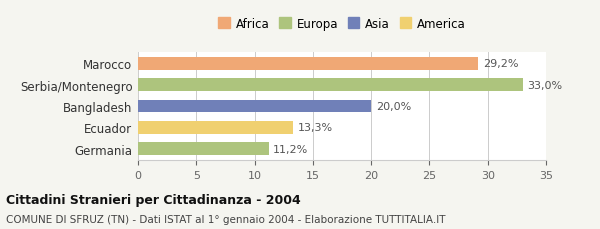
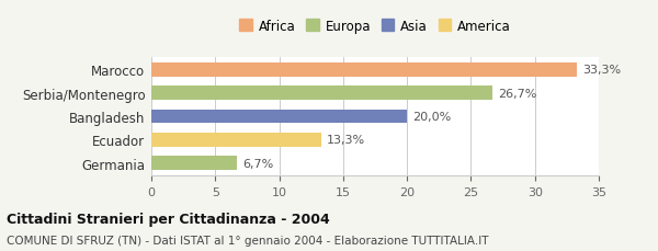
Marocco: 29,2% -> 33,3%
Serbia/Montenegro: 33,0% -> 26,7%
Germania: 11,2% -> 6,7%
